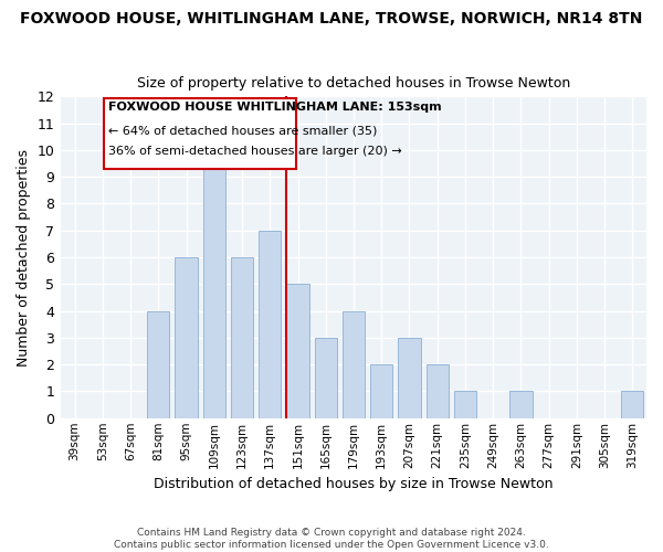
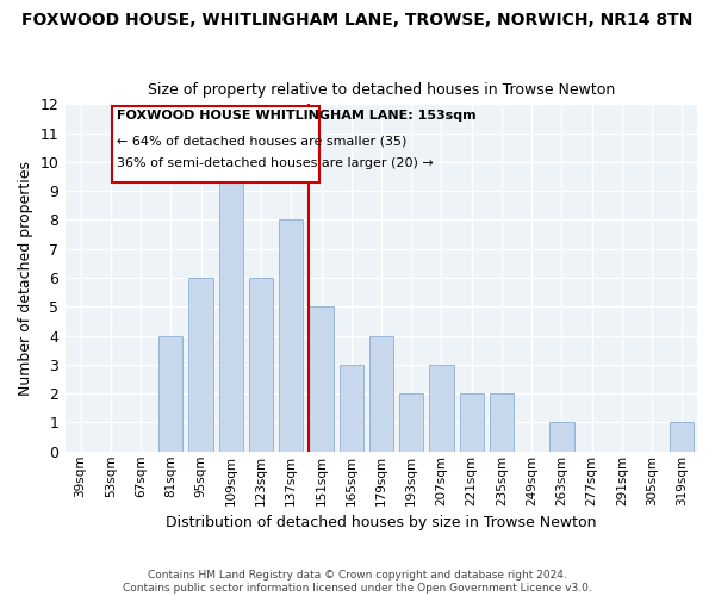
137sqm: 7 -> 8
235sqm: 1 -> 2
